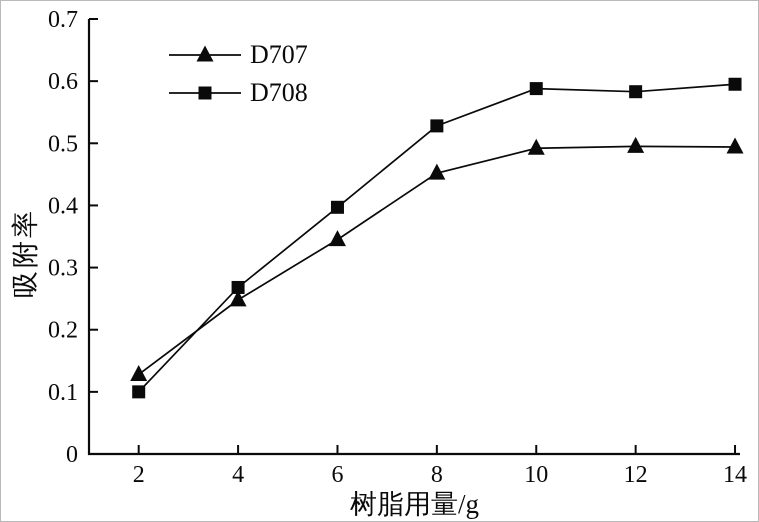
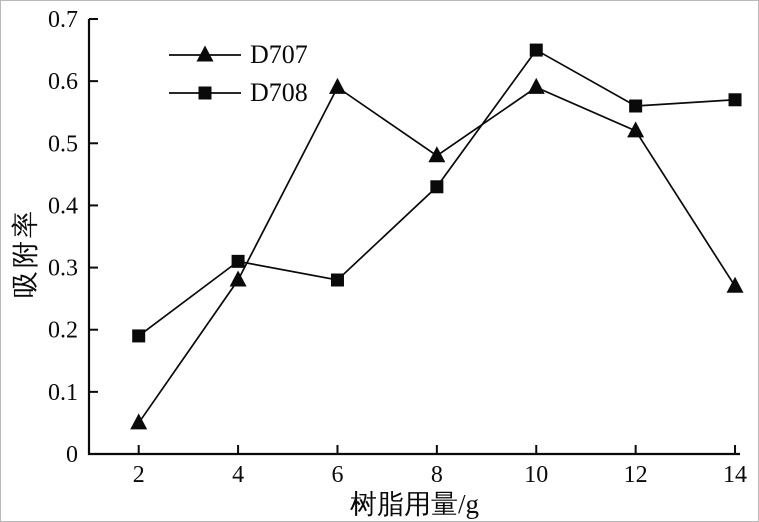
D707/2: 0.13 -> 0.05
D708/2: 0.10 -> 0.19
D707/4: 0.25 -> 0.28
D708/4: 0.27 -> 0.31
D707/6: 0.34 -> 0.59
D708/6: 0.40 -> 0.28
D707/8: 0.45 -> 0.48
D708/8: 0.53 -> 0.43
D707/10: 0.49 -> 0.59
D708/10: 0.59 -> 0.65
D707/12: 0.49 -> 0.52
D708/12: 0.58 -> 0.56
D707/14: 0.49 -> 0.27
D708/14: 0.59 -> 0.57
